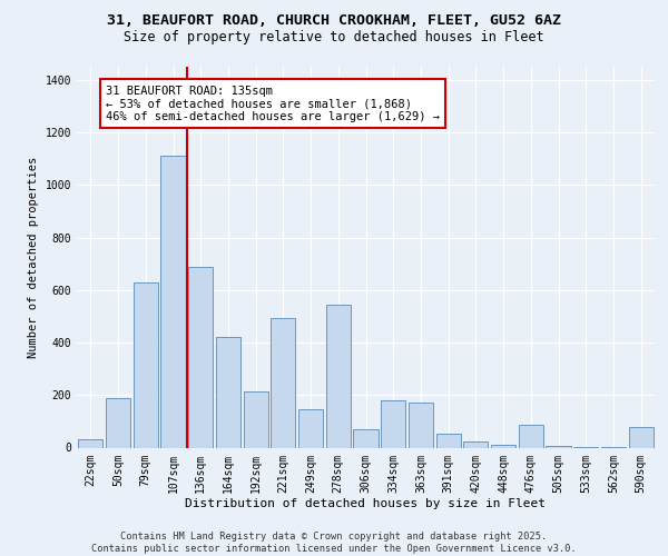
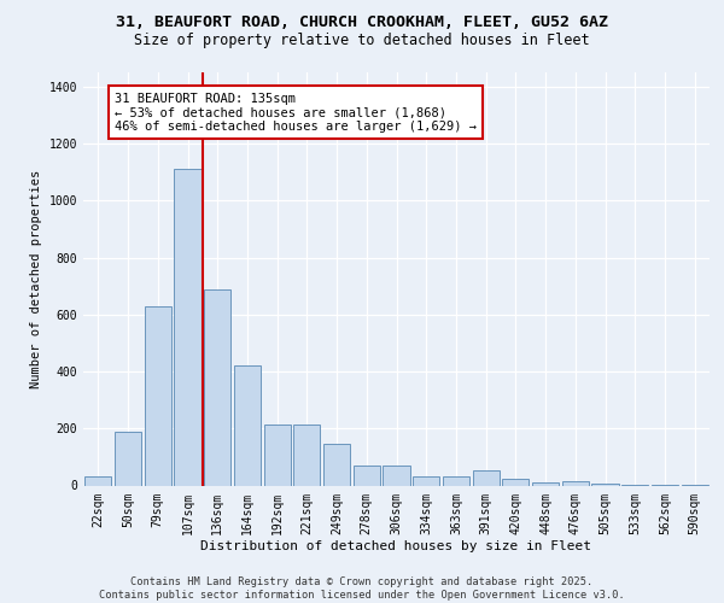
221sqm: 495 -> 215
278sqm: 545 -> 70
334sqm: 180 -> 30
363sqm: 170 -> 30
476sqm: 85 -> 15
590sqm: 80 -> 1
